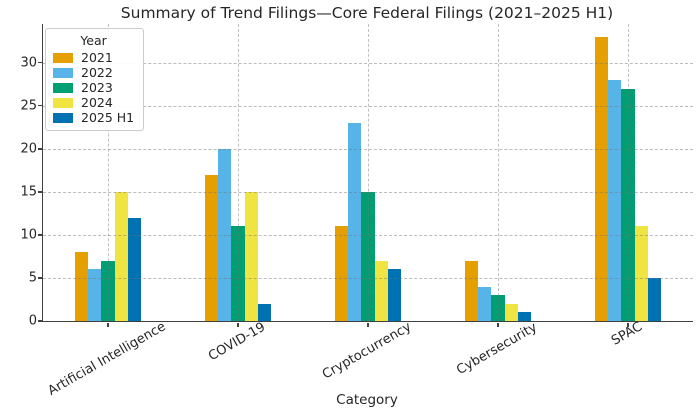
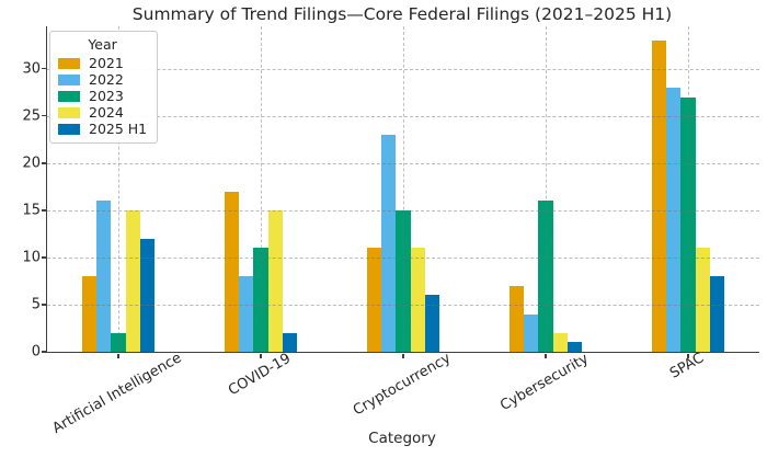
2022/Artificial Intelligence: 6 -> 16
2023/Artificial Intelligence: 7 -> 2
2022/COVID-19: 20 -> 8
2024/Cryptocurrency: 7 -> 11
2023/Cybersecurity: 3 -> 16
2025 H1/SPAC: 5 -> 8
